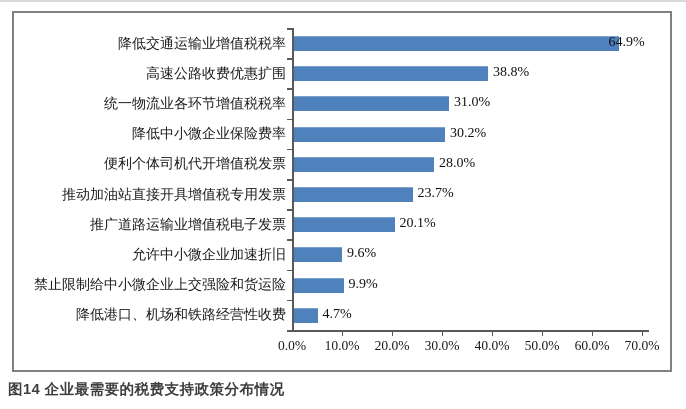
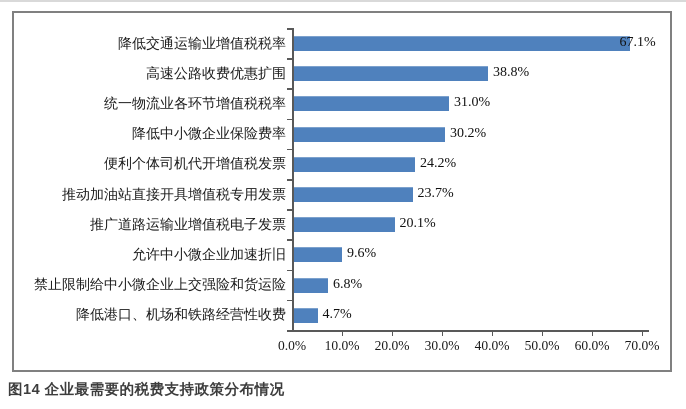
降低交通运输业增值税税率: 64.9% -> 67.1%
便利个体司机代开增值税发票: 28.0% -> 24.2%
禁止限制给中小微企业上交强险和货运险: 9.9% -> 6.8%
